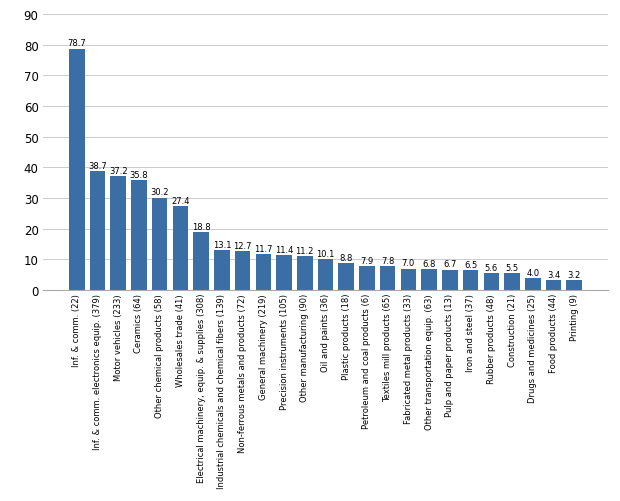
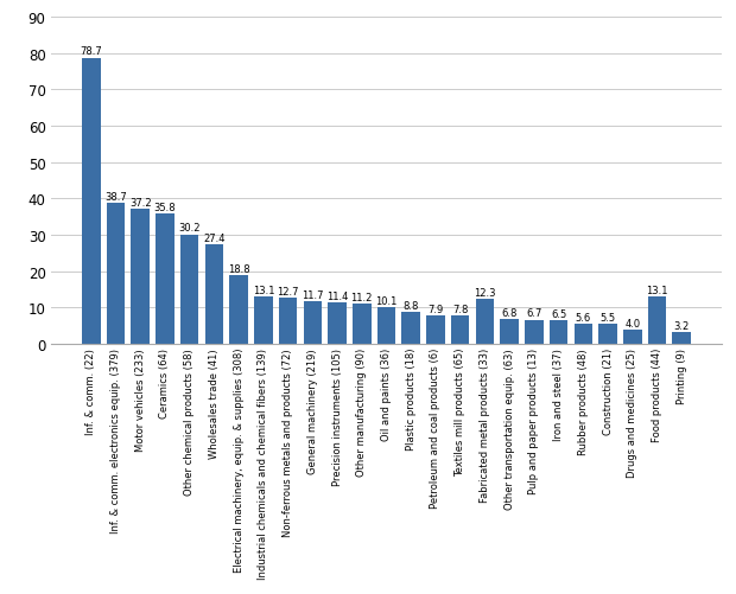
Fabricated metal products (33): 7.0 -> 12.3
Food products (44): 3.4 -> 13.1
